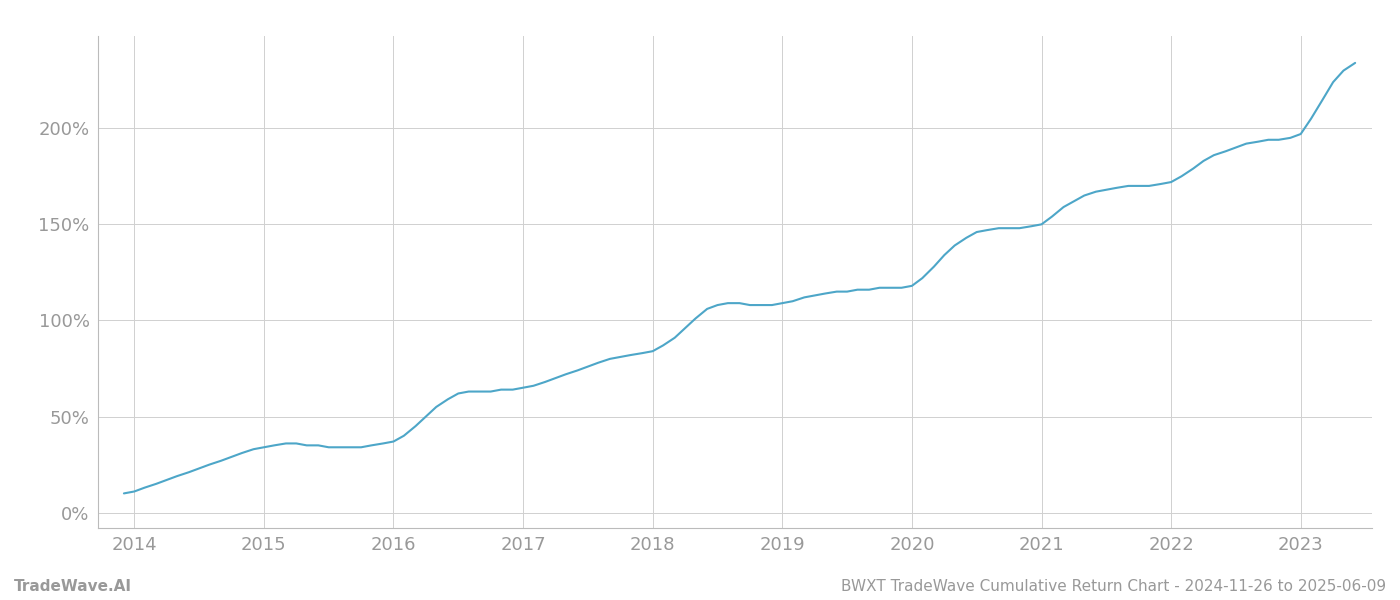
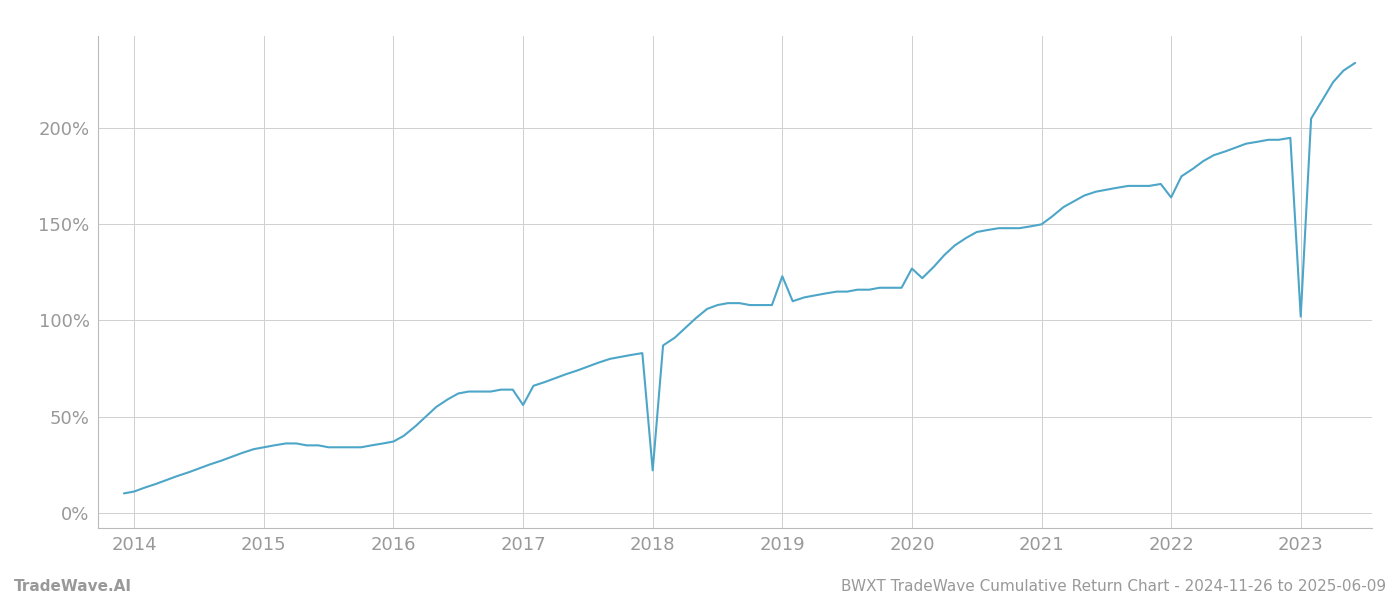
2017: 65% -> 56%
2018: 84% -> 22%
2019: 109% -> 123%
2020: 118% -> 127%
2022: 172% -> 164%
2023: 197% -> 102%
